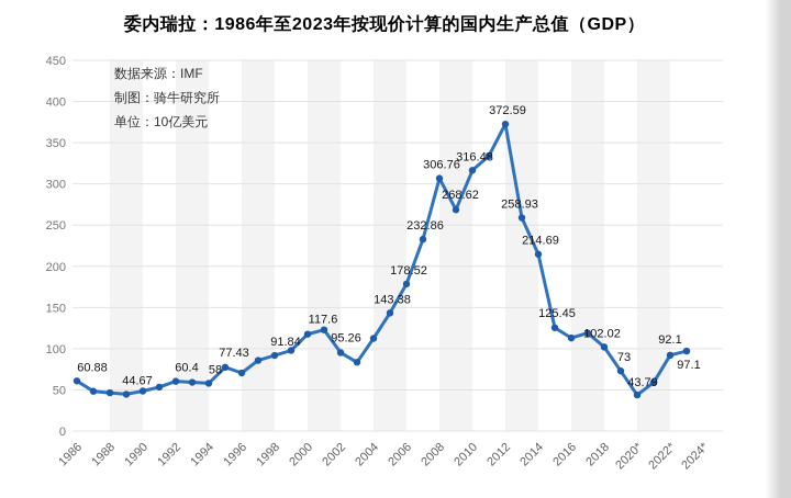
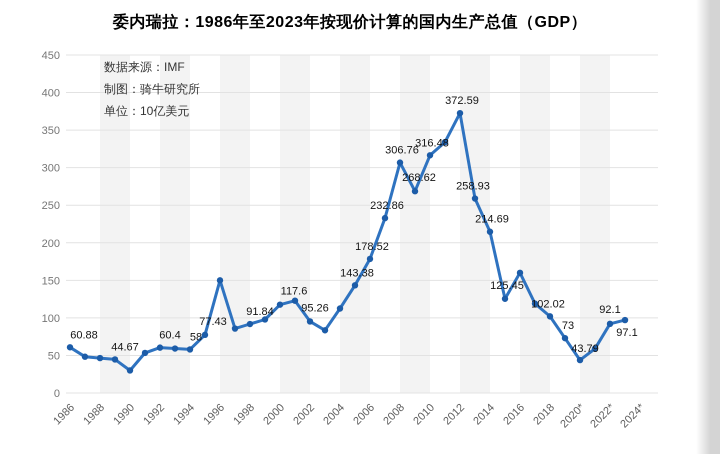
1990: 50 -> 30
1996: 70 -> 150
2016: 110 -> 160
